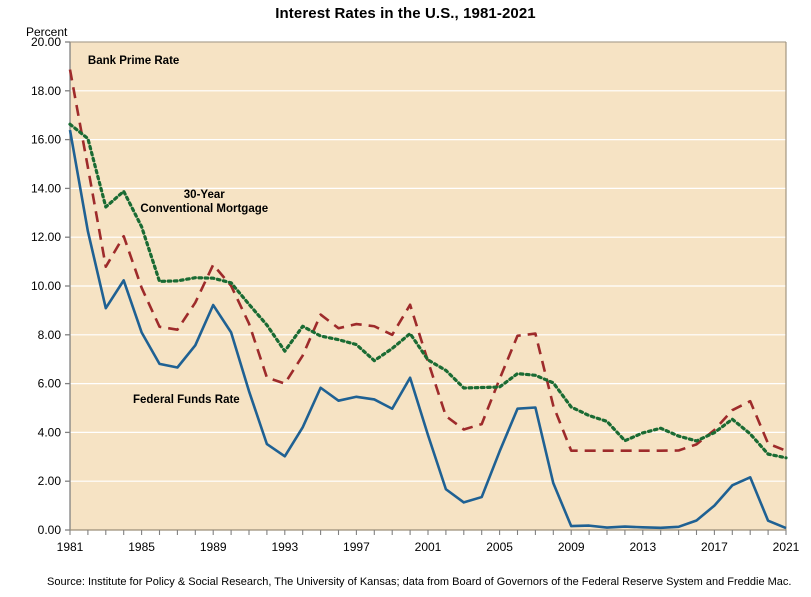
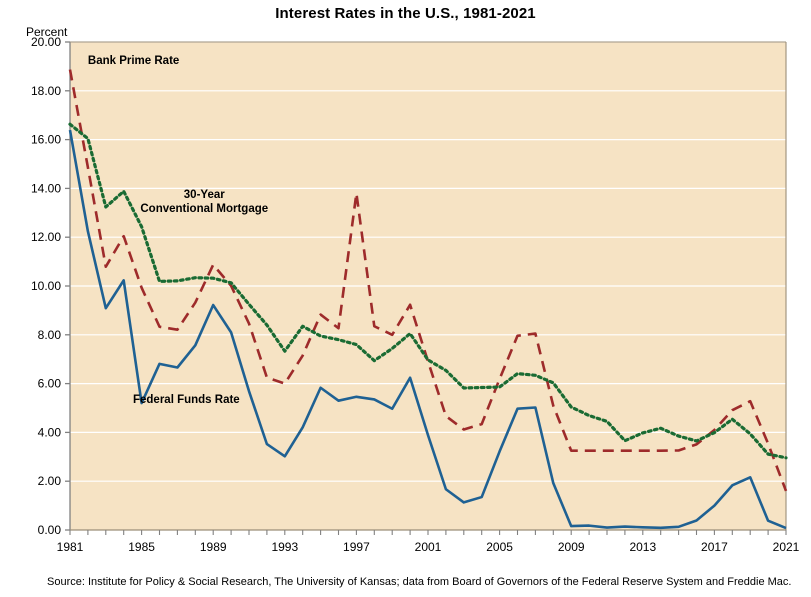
Federal Funds Rate/1985: 8.1 -> 5.2
Bank Prime Rate/1997: 8.4 -> 13.8
Bank Prime Rate/2021: 3.2 -> 1.6
